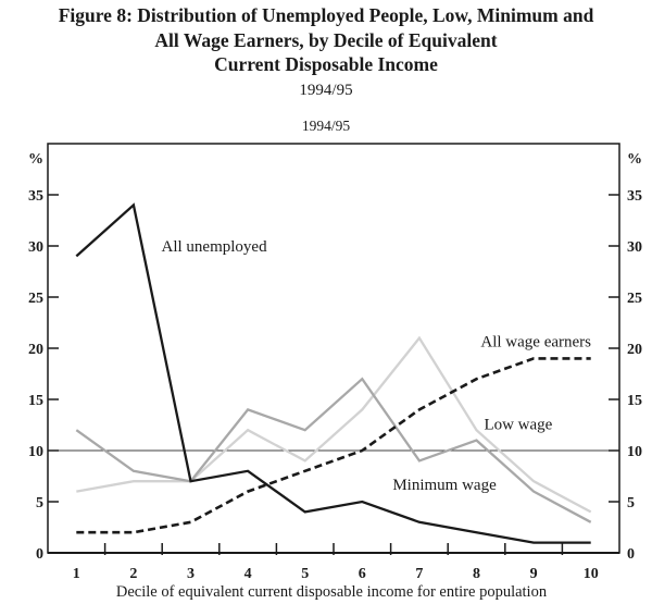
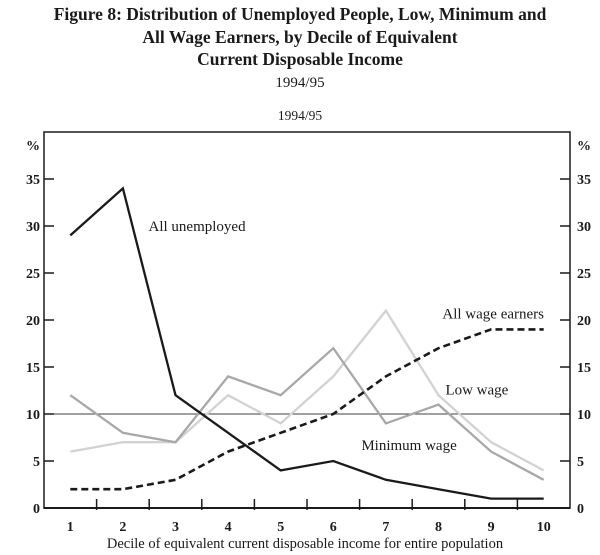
All unemployed/3: 7 -> 12
